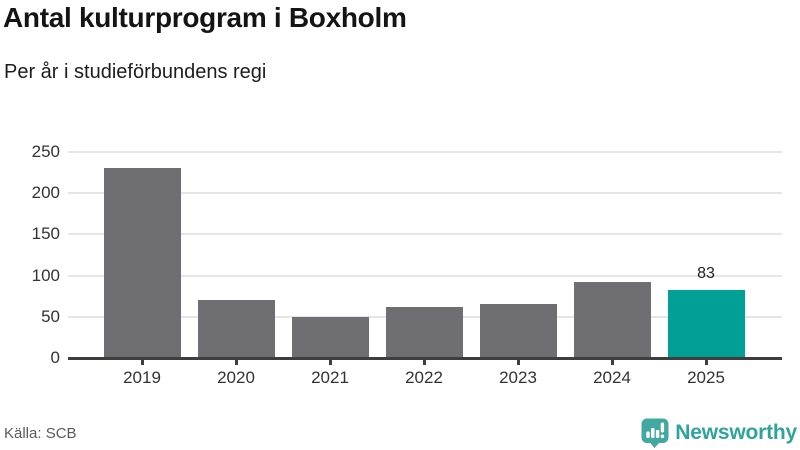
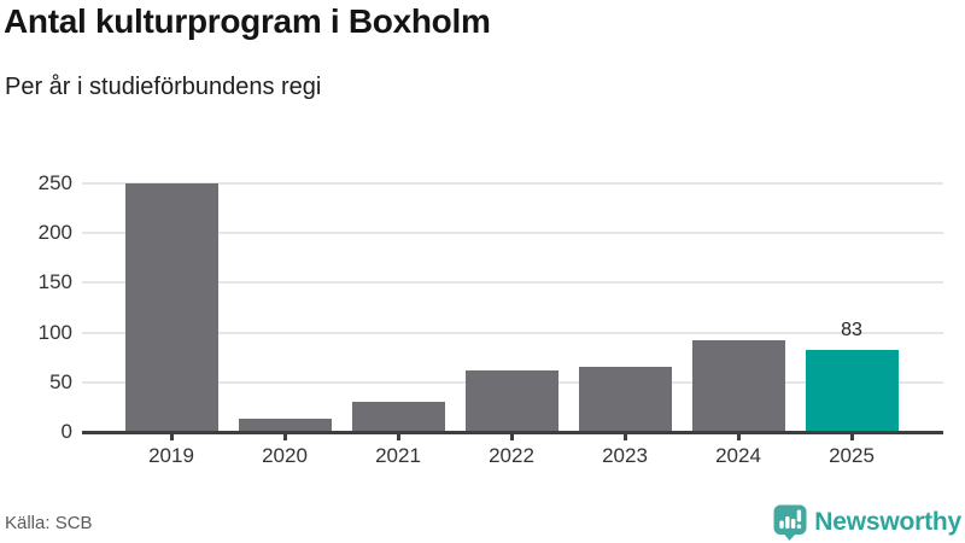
2019: 230 -> 250
2020: 70 -> 10
2021: 50 -> 30
